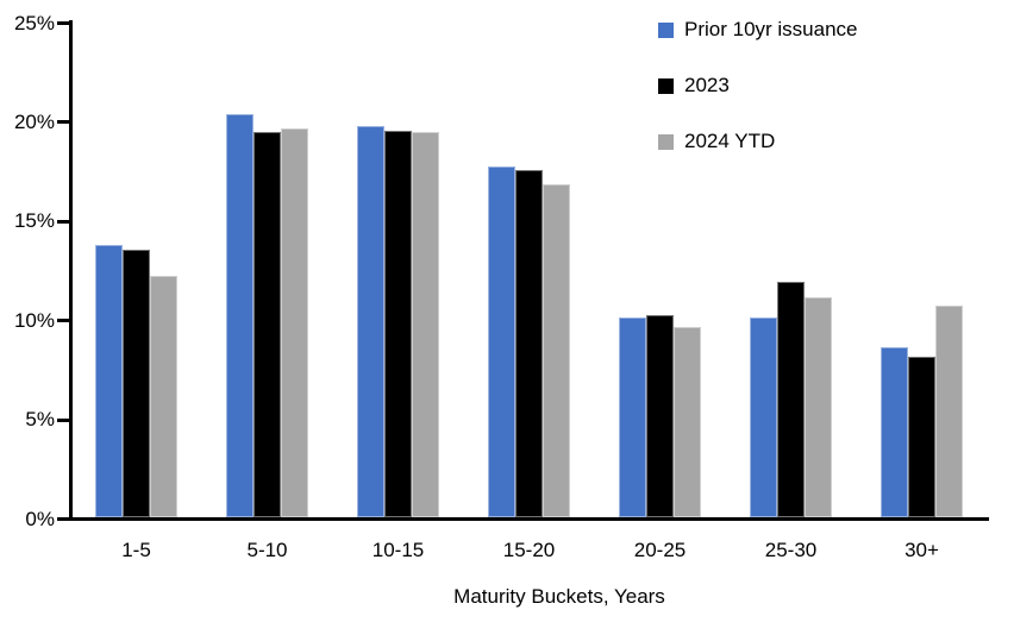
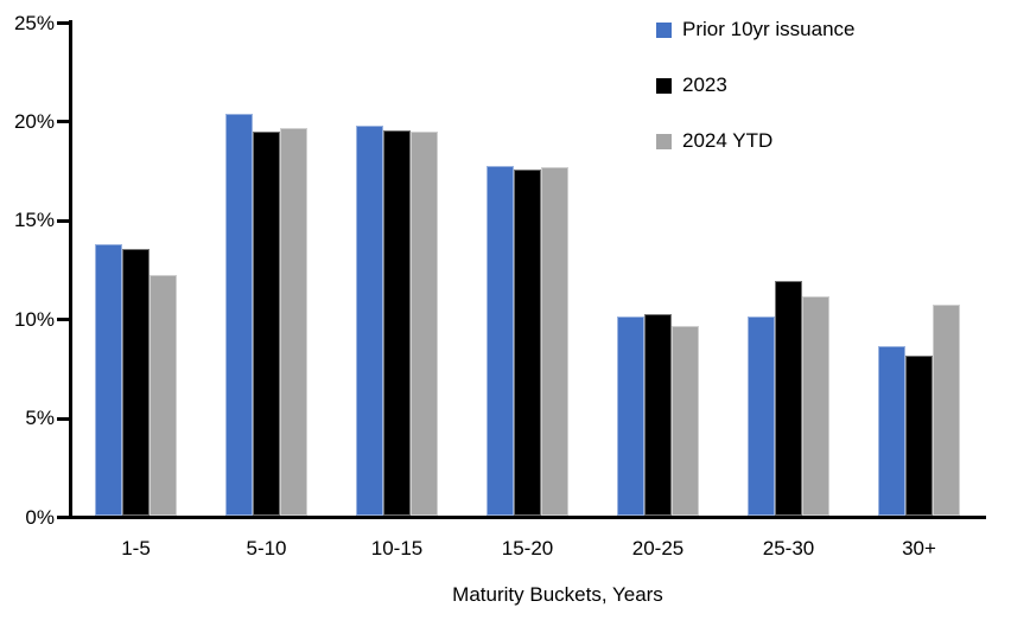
2024 YTD/15-20: 16.8% -> 17.6%
